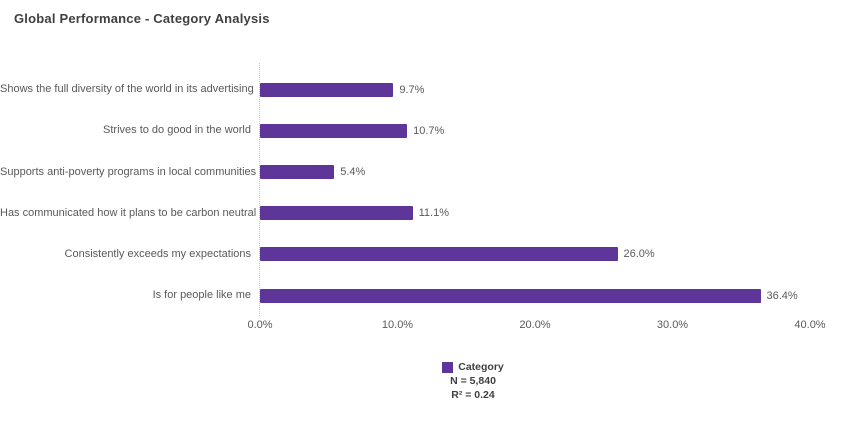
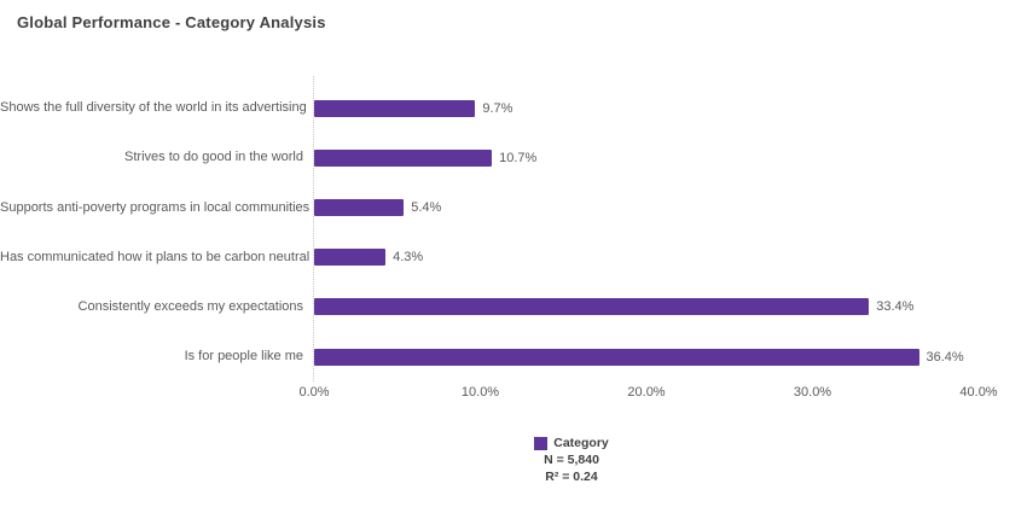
Has communicated how it plans to be carbon neutral: 11.1% -> 4.3%
Consistently exceeds my expectations: 26.0% -> 33.4%
